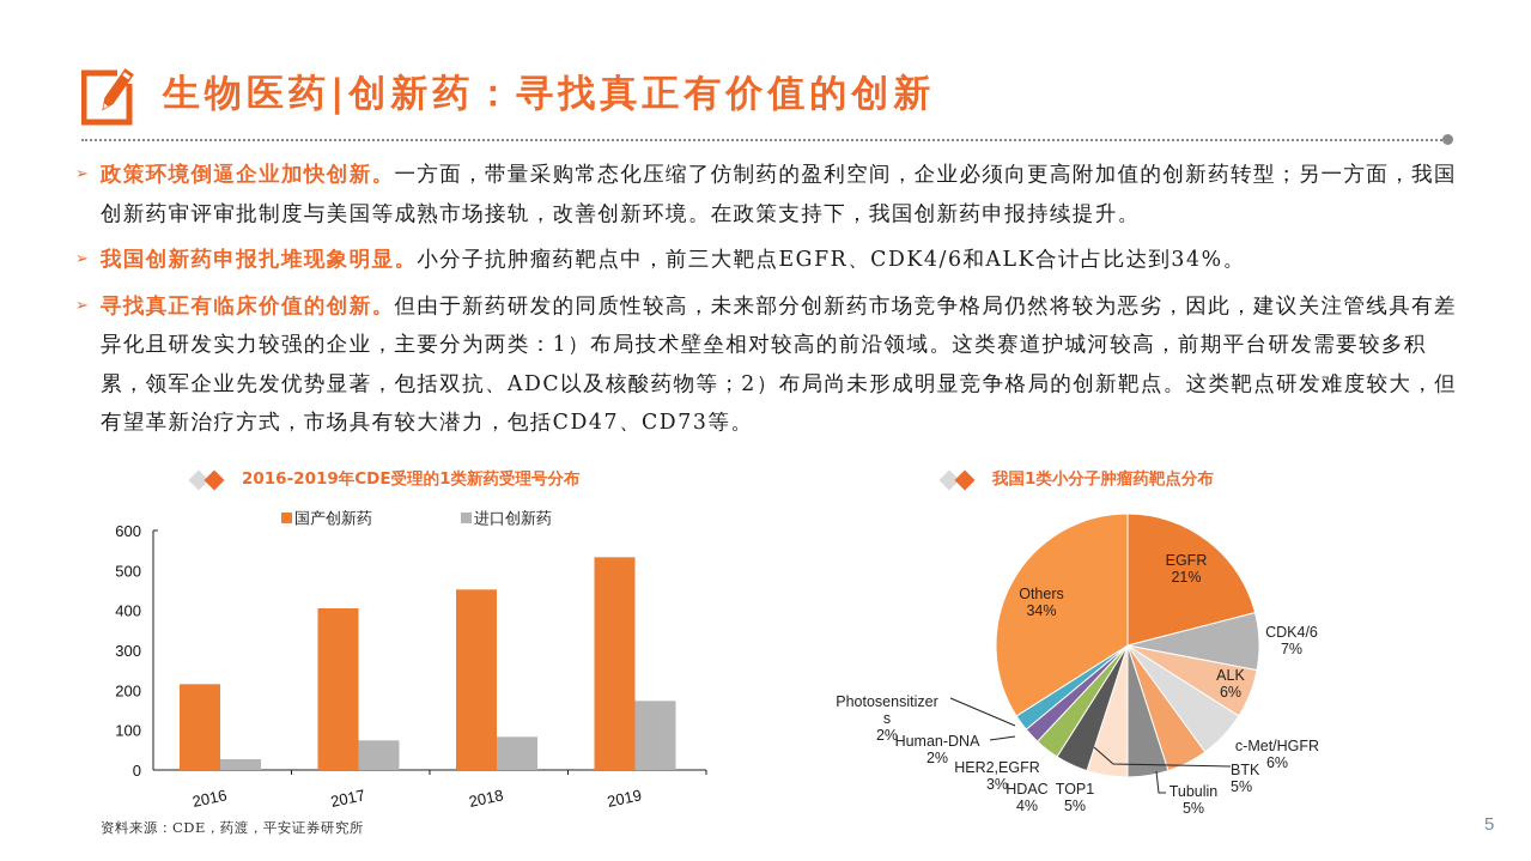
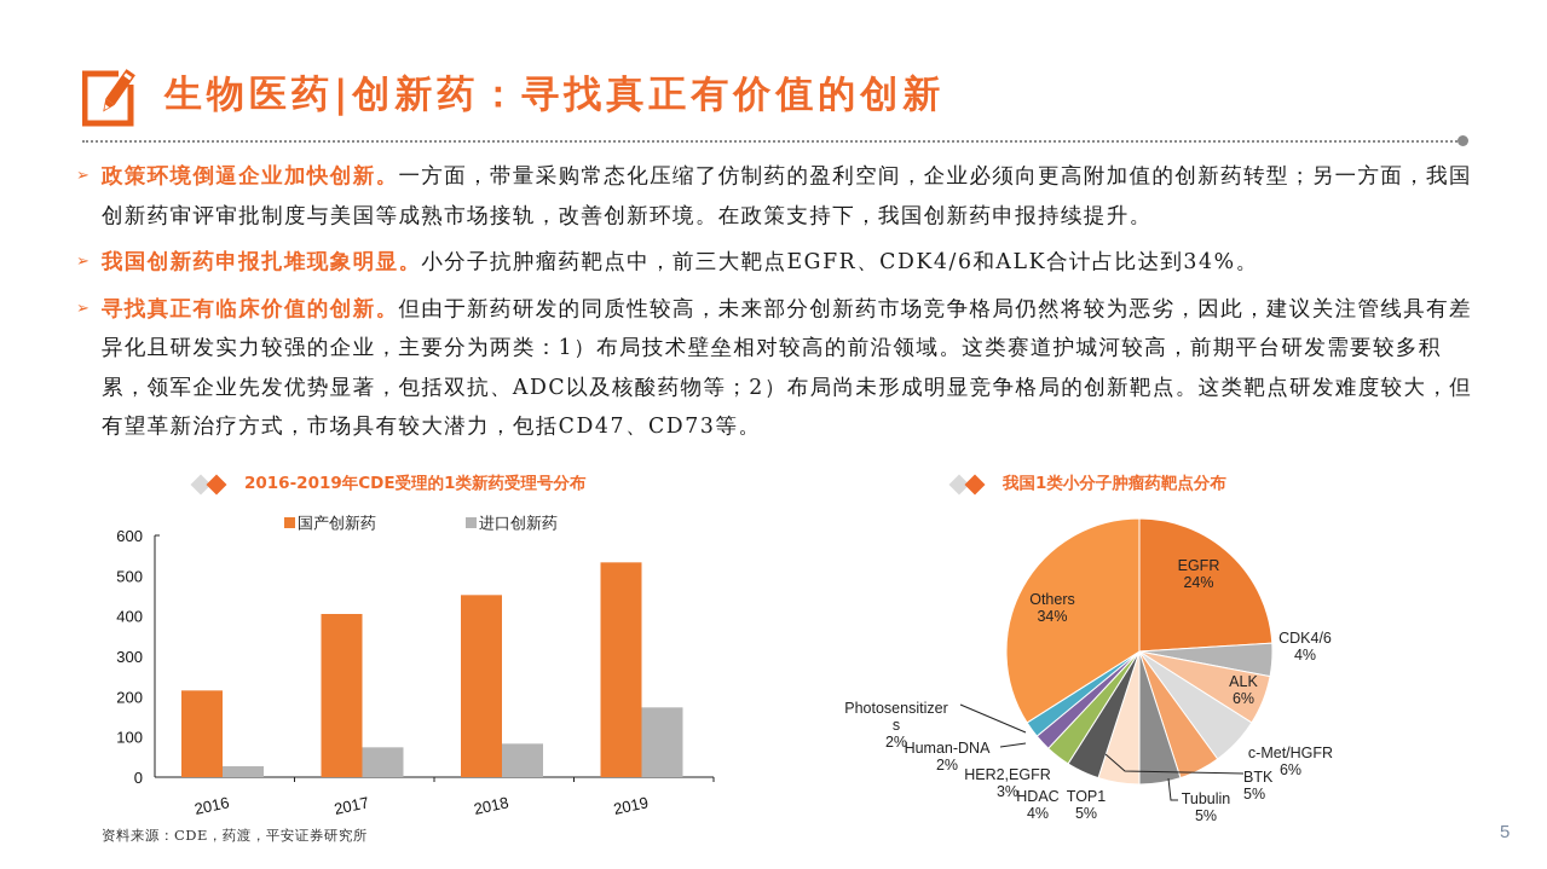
我国1类小分子肿瘤药靶点分布/EGFR: 21% -> 24%
我国1类小分子肿瘤药靶点分布/CDK4/6: 7% -> 4%
